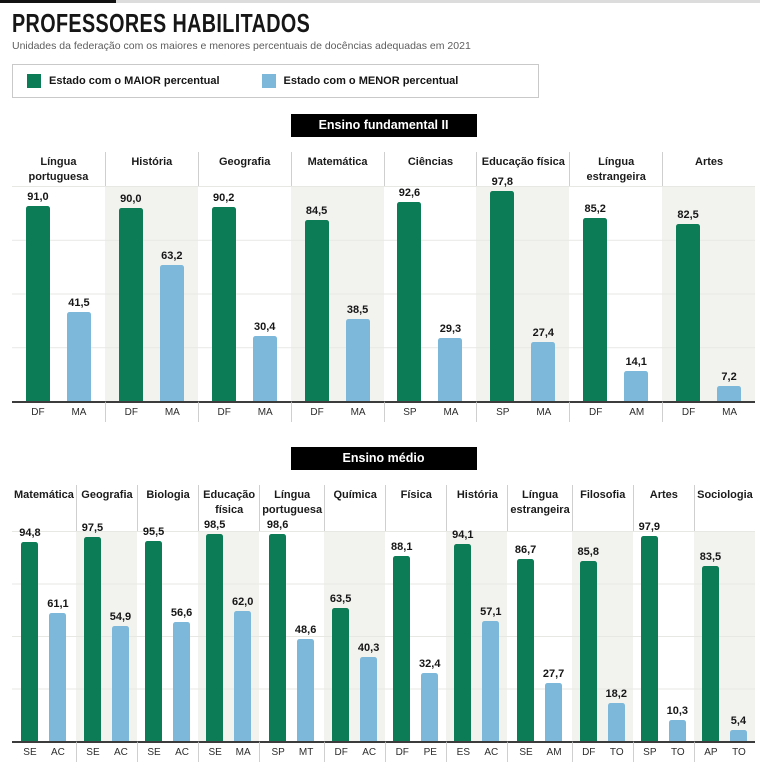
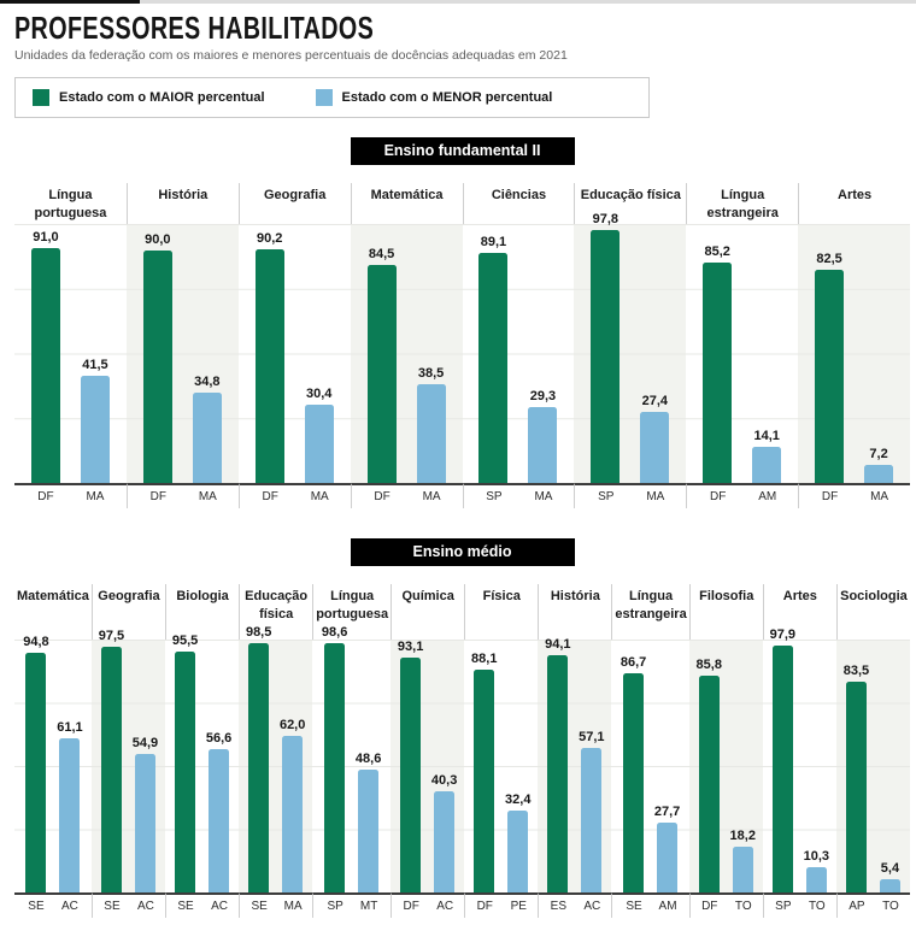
Ensino fundamental II/Estado com o MENOR percentual/História: 63,2 -> 34,8
Ensino fundamental II/Estado com o MAIOR percentual/Ciências: 92,6 -> 89,1
Ensino médio/Estado com o MAIOR percentual/Química: 63,5 -> 93,1
